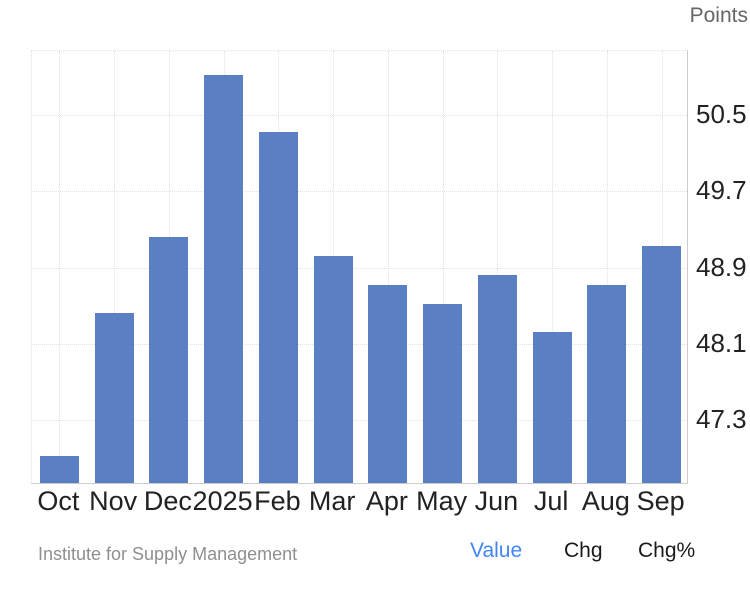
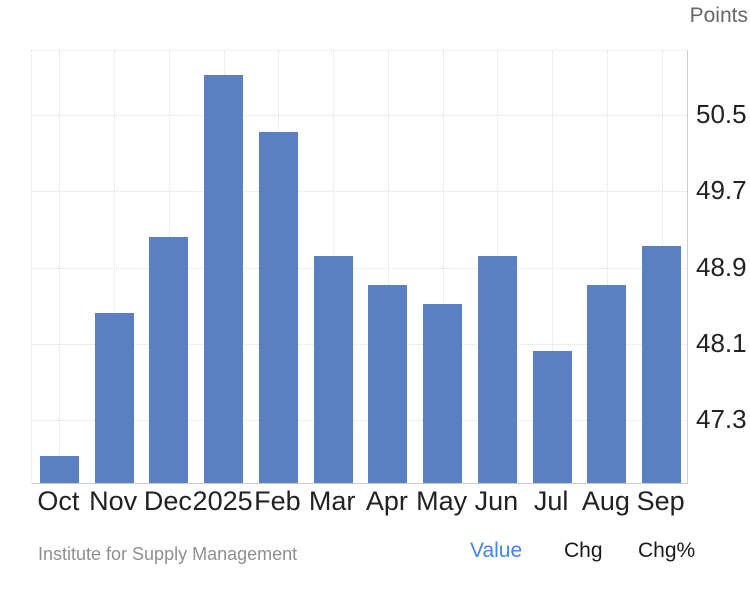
Jun: 48.8 -> 49.0
Jul: 48.2 -> 48.0
